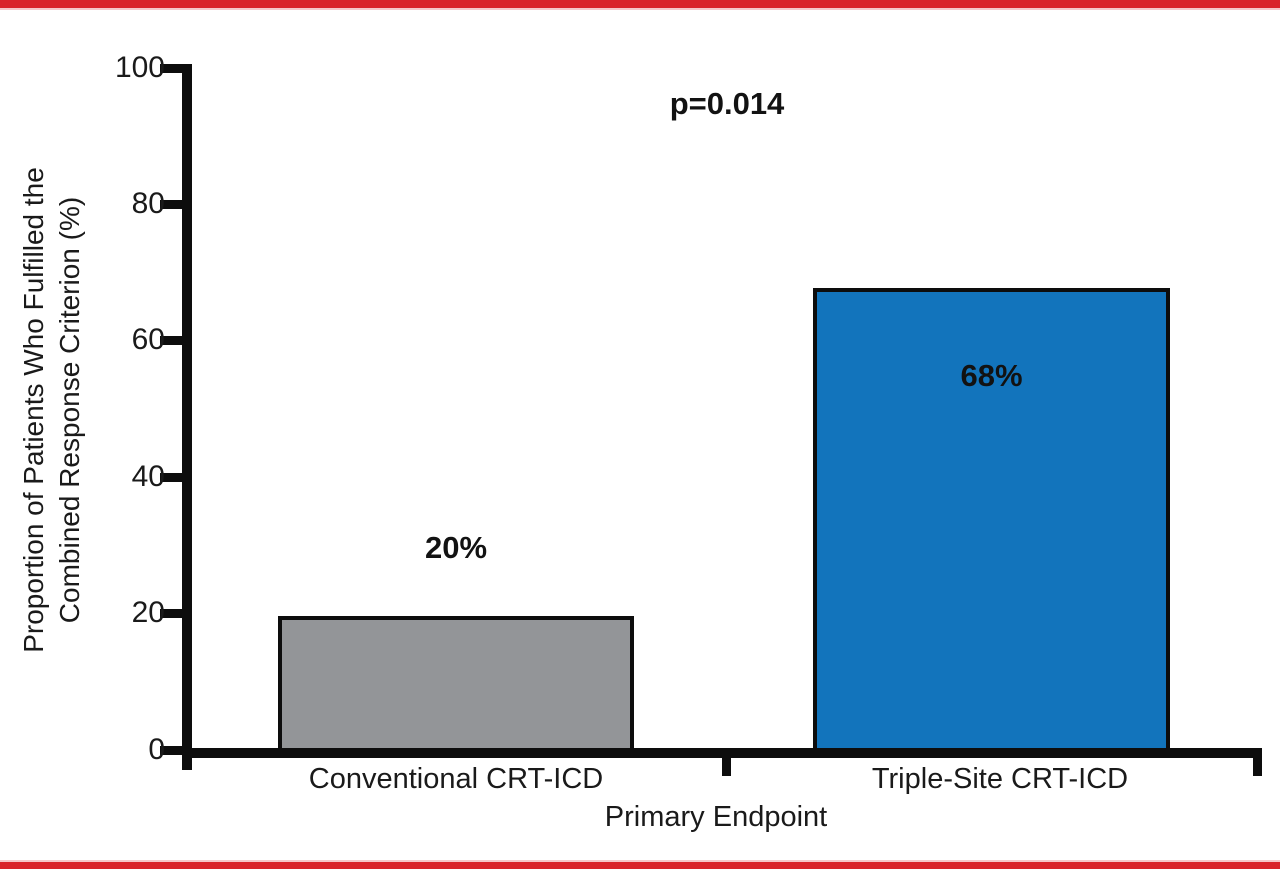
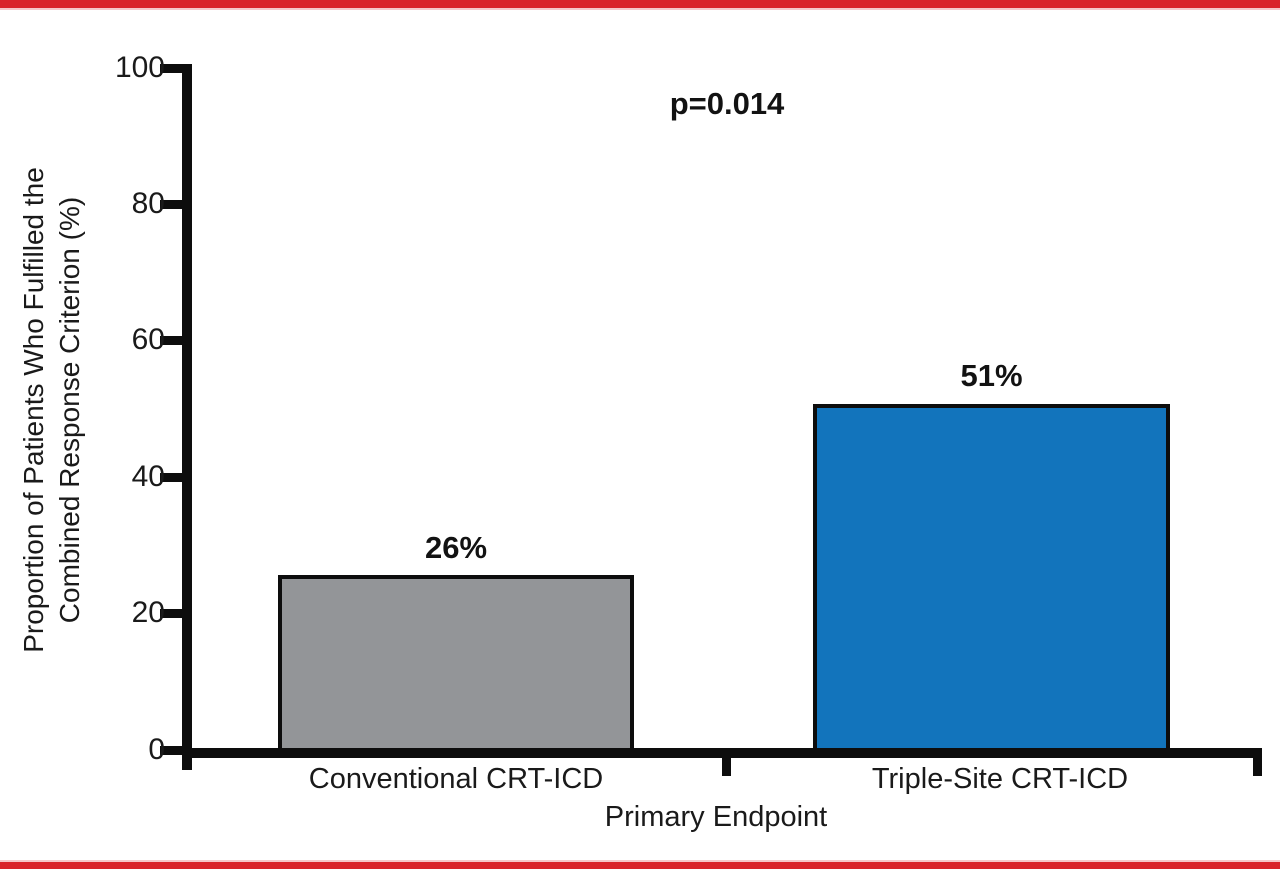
Conventional CRT-ICD: 20% -> 26%
Triple-Site CRT-ICD: 68% -> 51%
